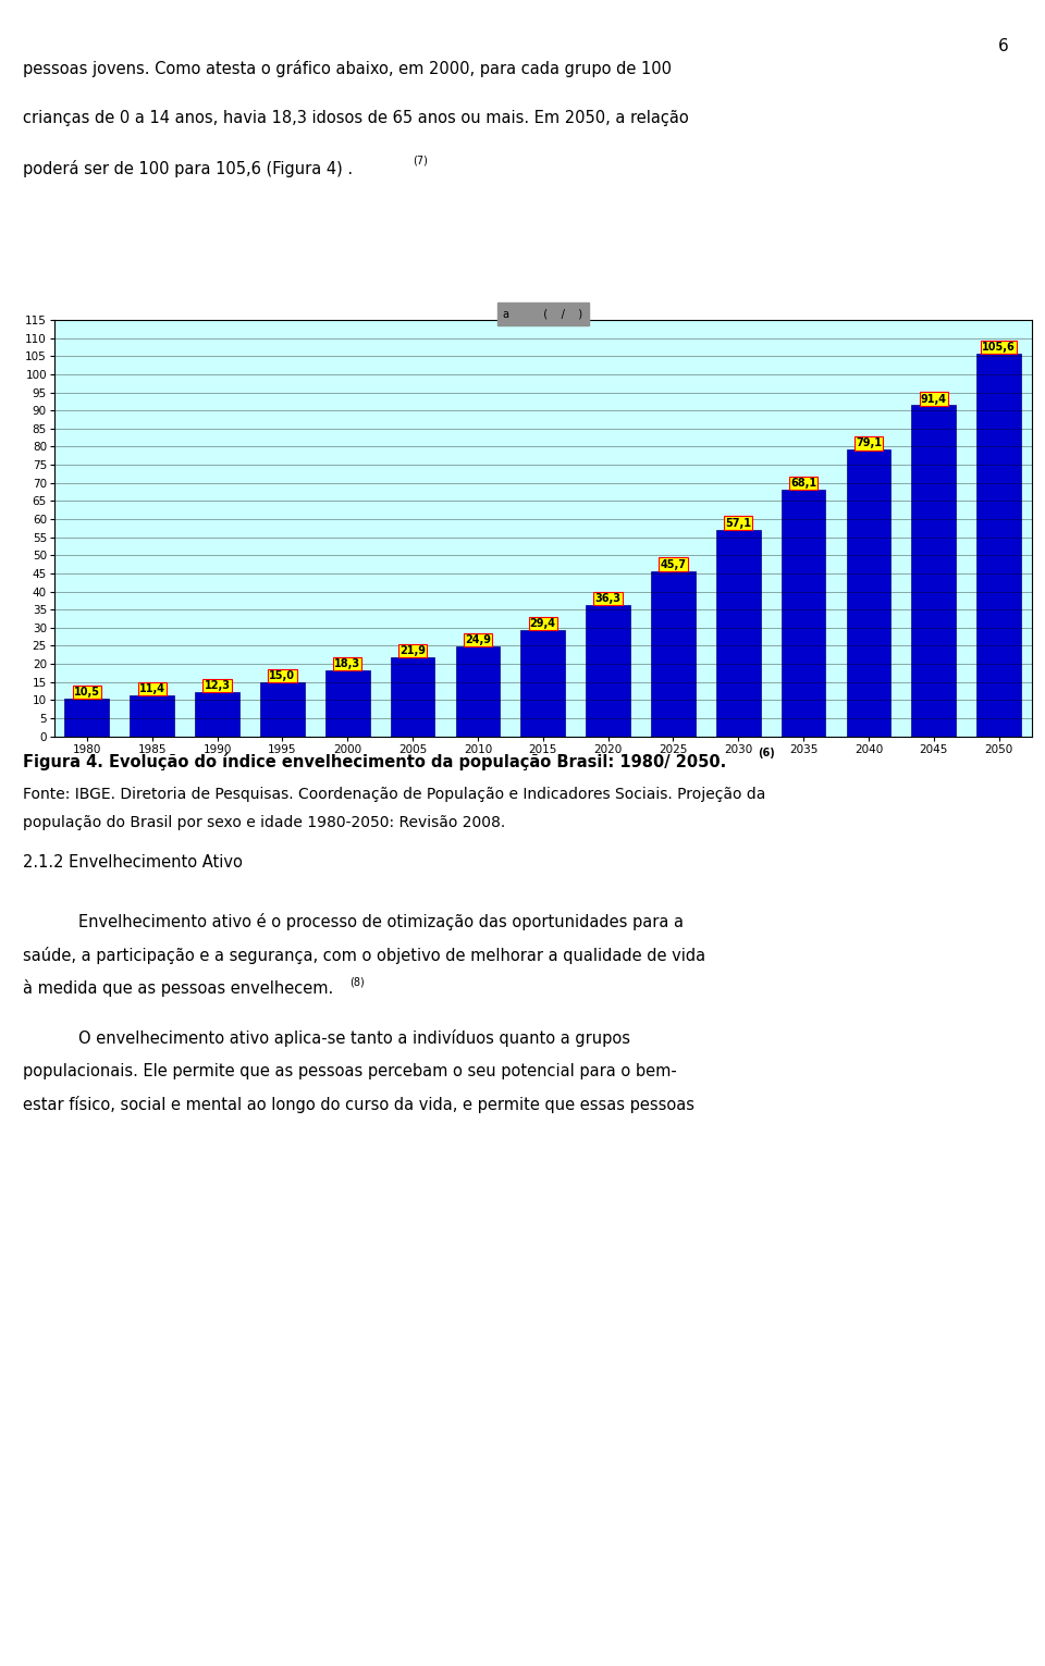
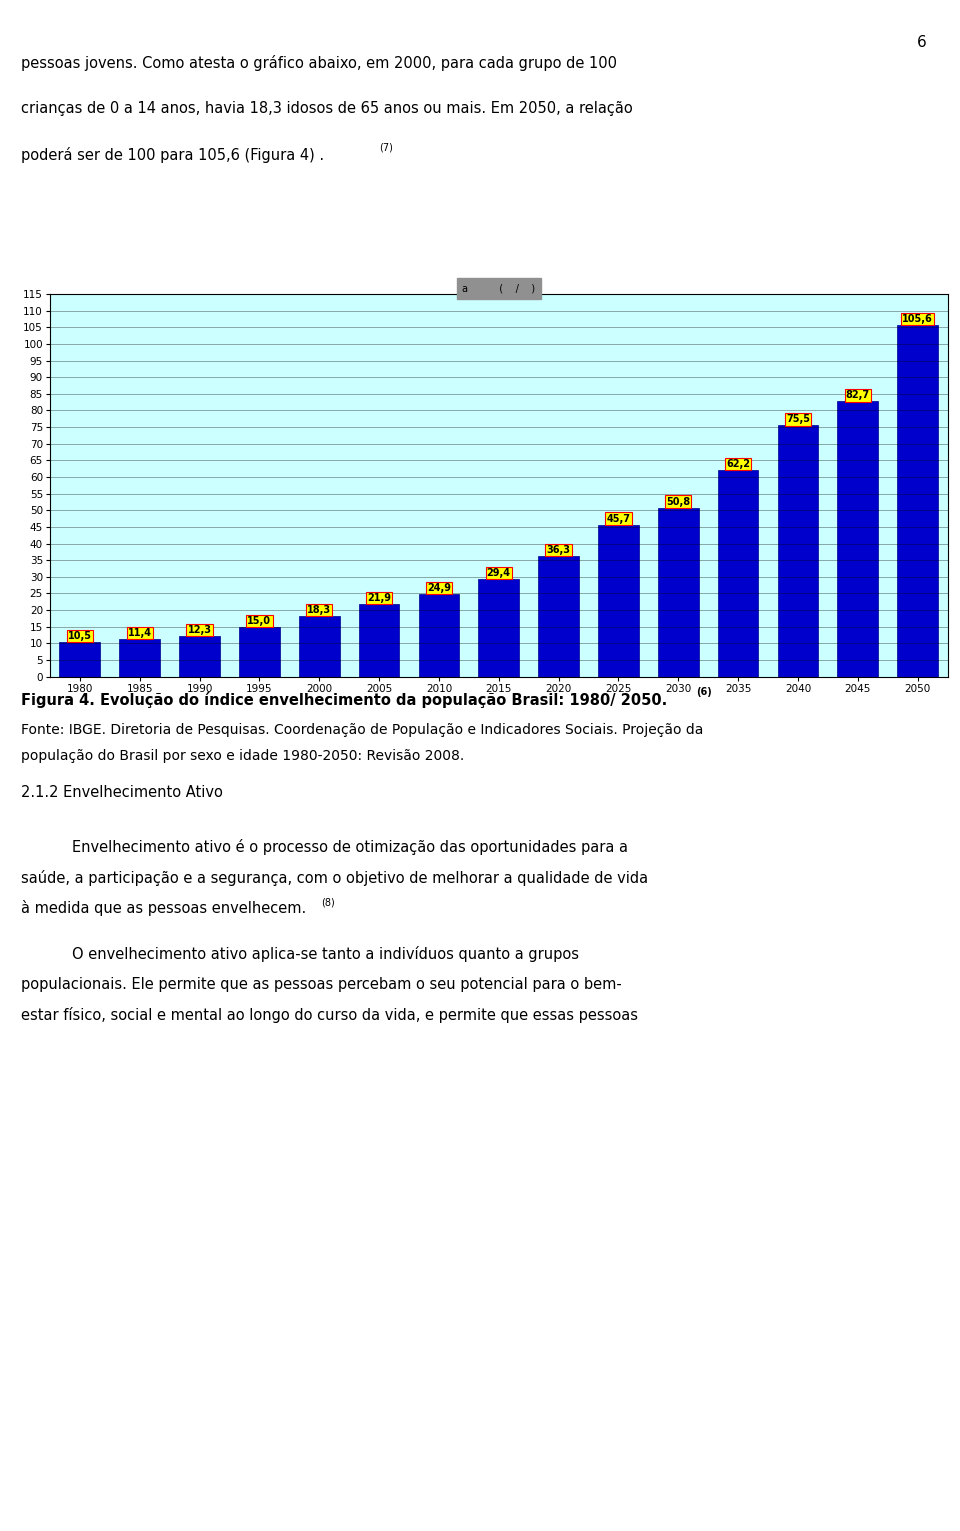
2030: 57,1 -> 50,8
2035: 68,1 -> 62,2
2040: 79,1 -> 75,5
2045: 91,4 -> 82,7
